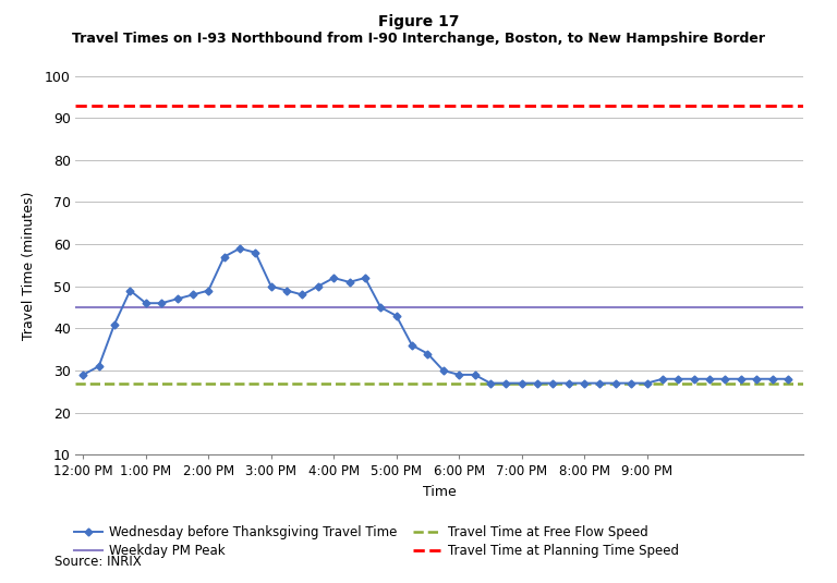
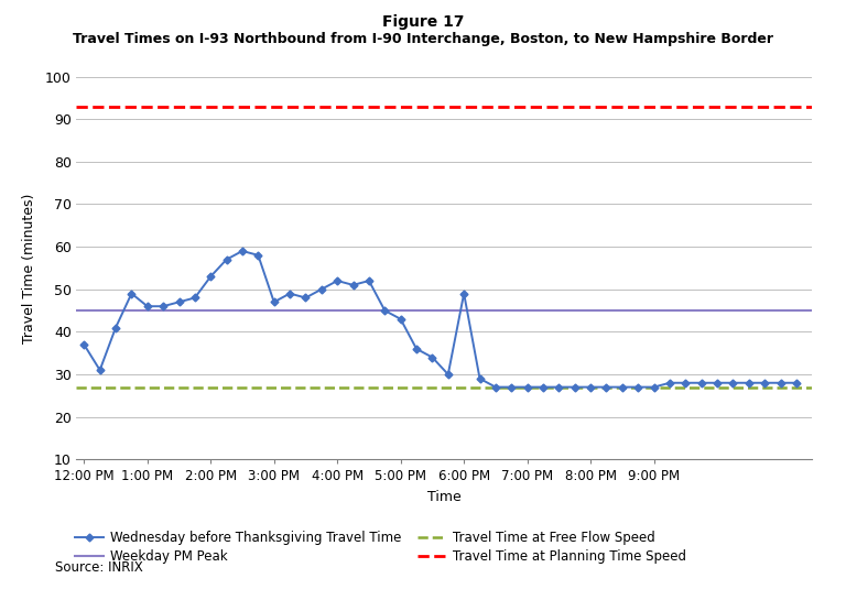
12:00 PM: 29 -> 37
2:00 PM: 49 -> 53
3:00 PM: 50 -> 47
6:00 PM: 29 -> 49
